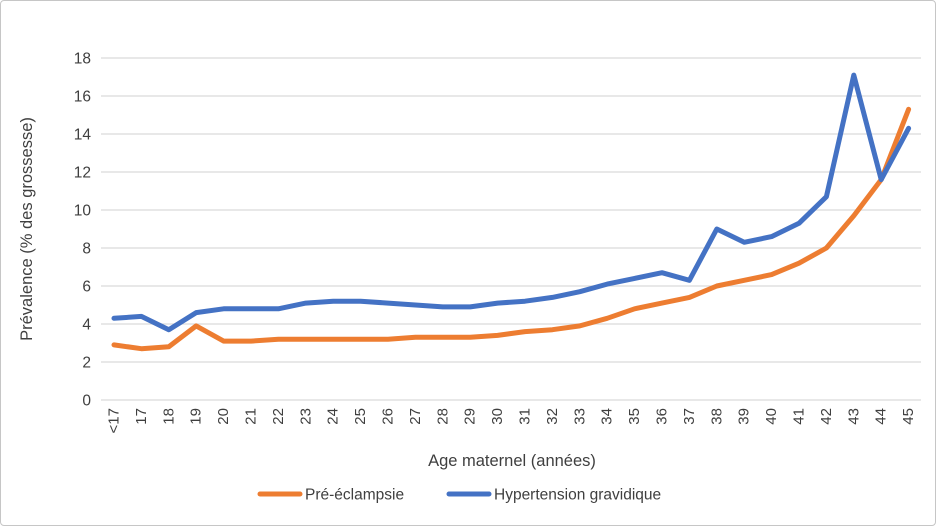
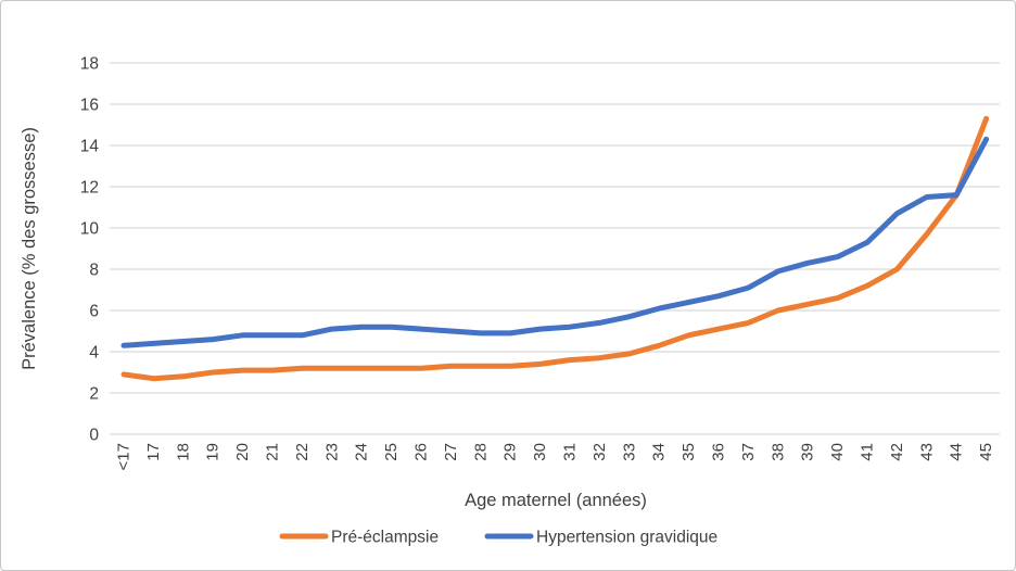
Hypertension gravidique/18: 3.7 -> 4.5
Pré-éclampsie/19: 3.9 -> 3.0
Hypertension gravidique/37: 6.3 -> 7.1
Hypertension gravidique/38: 9.0 -> 7.9
Hypertension gravidique/43: 17.1 -> 11.5
